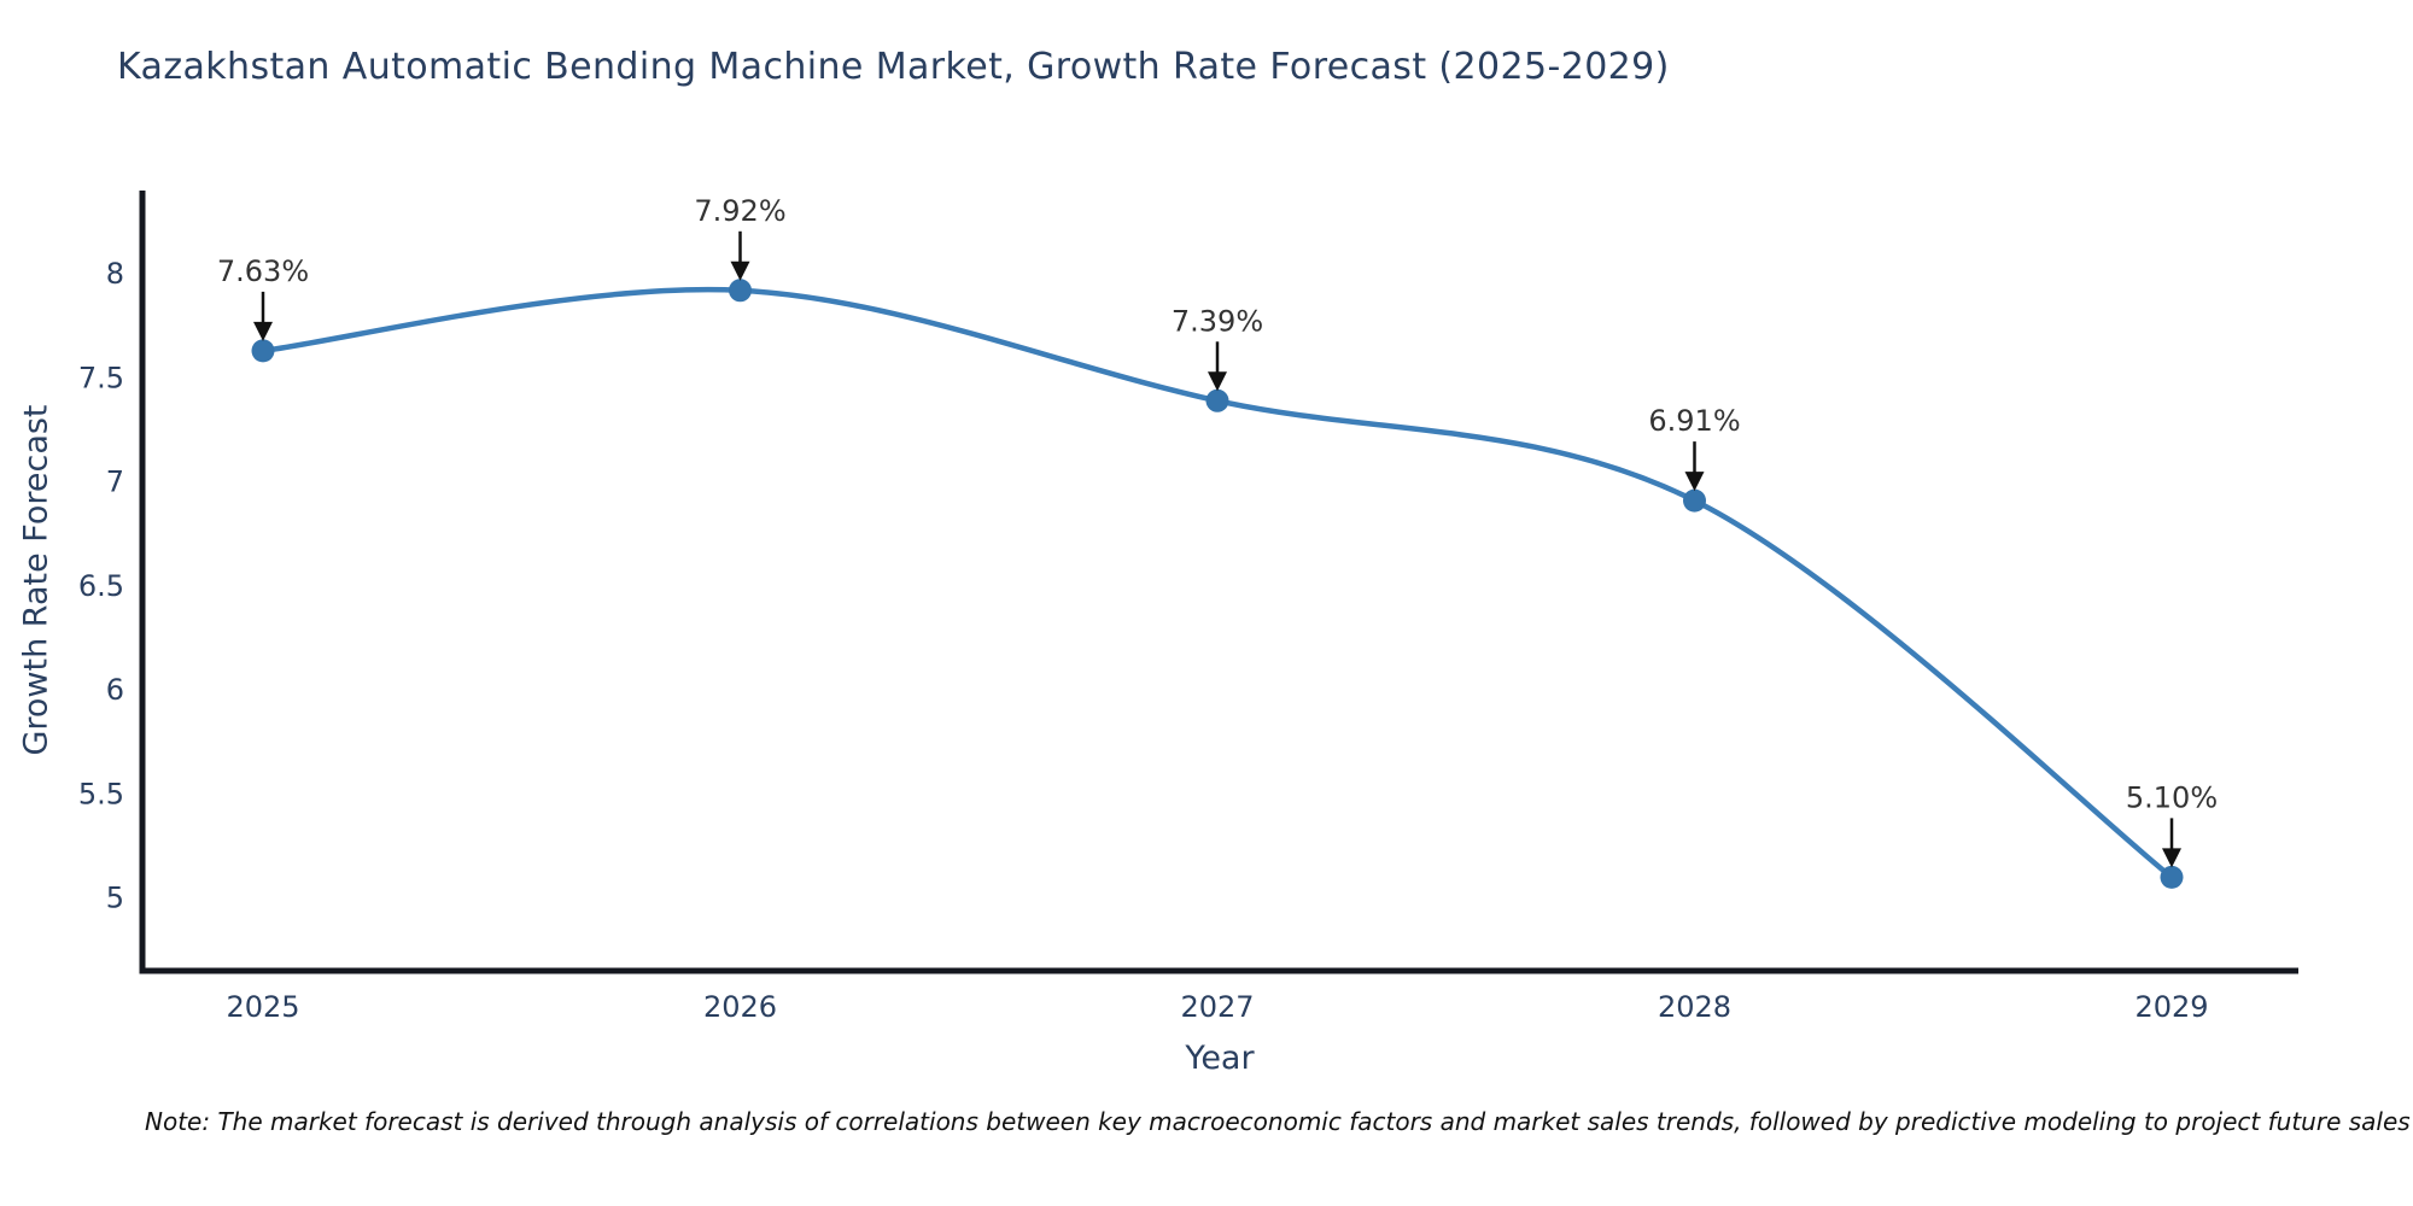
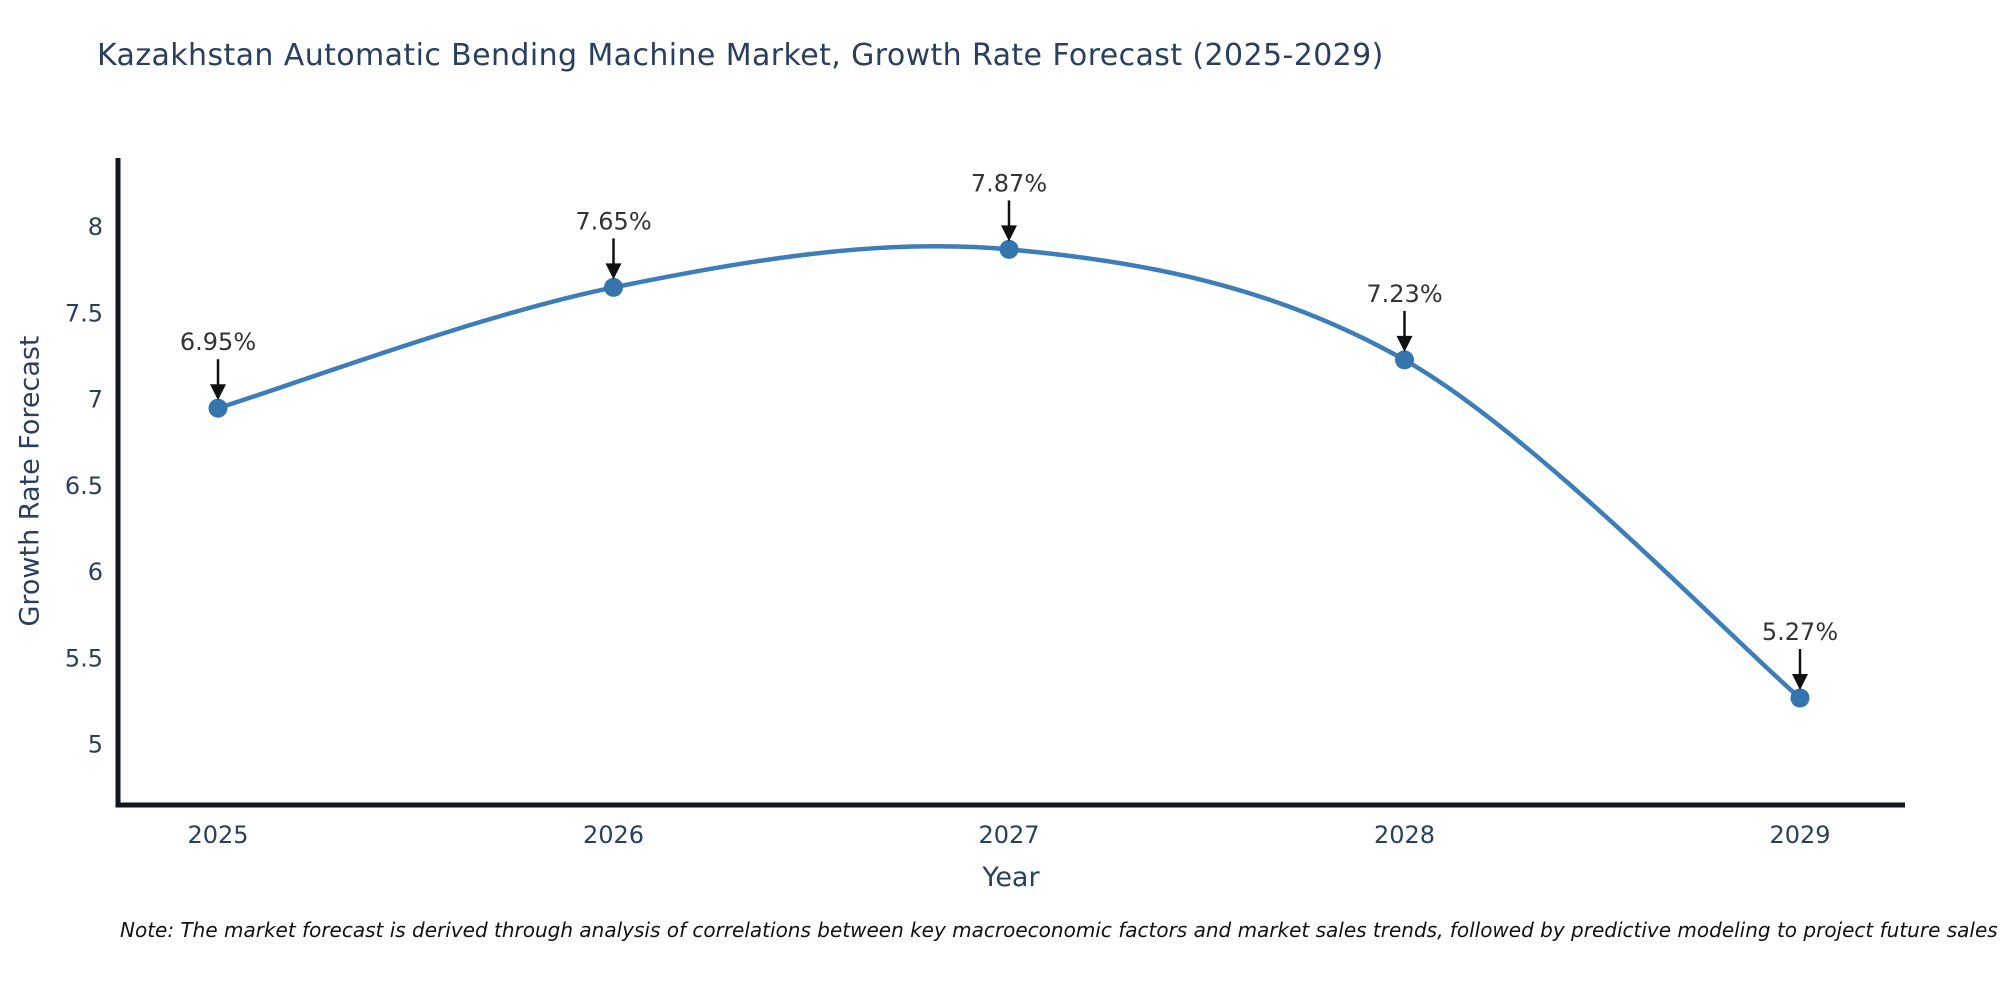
2025: 7.63% -> 6.95%
2026: 7.92% -> 7.65%
2027: 7.39% -> 7.87%
2028: 6.91% -> 7.23%
2029: 5.10% -> 5.27%
